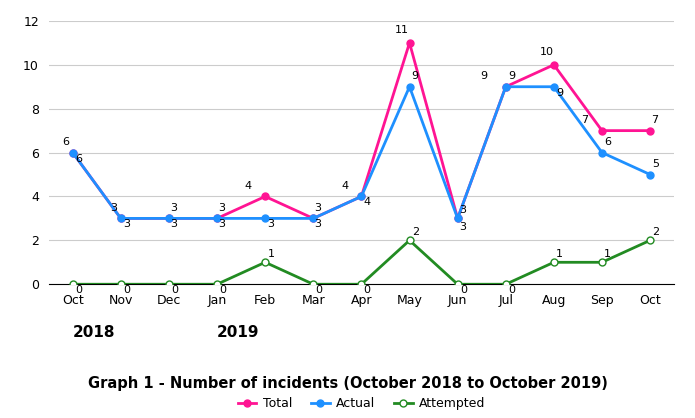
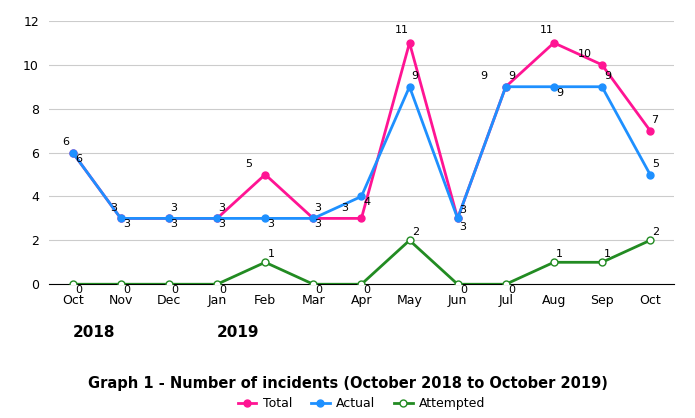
Total/Feb: 4 -> 5
Total/Apr: 4 -> 3
Total/Aug: 10 -> 11
Total/Sep: 7 -> 10
Actual/Sep: 6 -> 9
